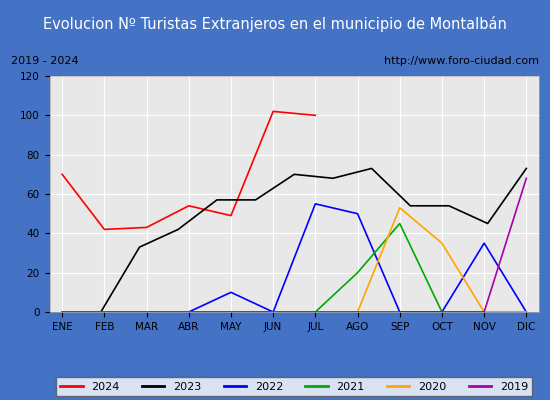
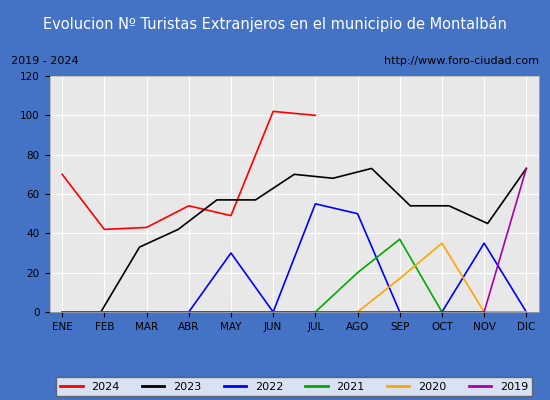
2022/MAY: 10 -> 30
2021/SEP: 45 -> 37
2020/SEP: 53 -> 17
2019/DIC: 68 -> 73
